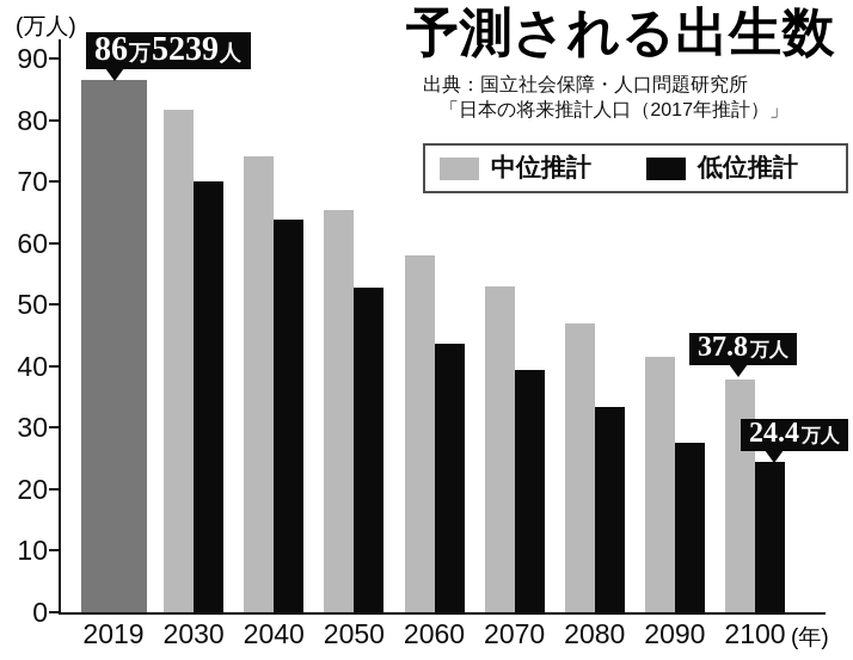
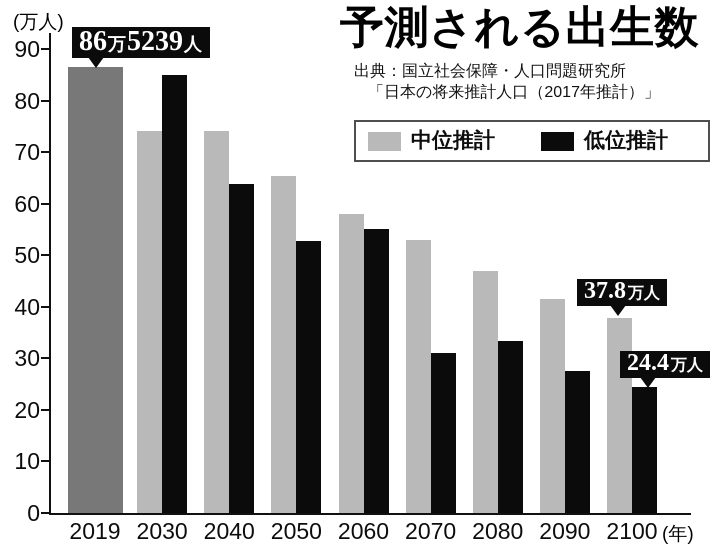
中位推計/2030: 82 -> 74
低位推計/2030: 70 -> 85
低位推計/2060: 44 -> 55
低位推計/2070: 39 -> 31
